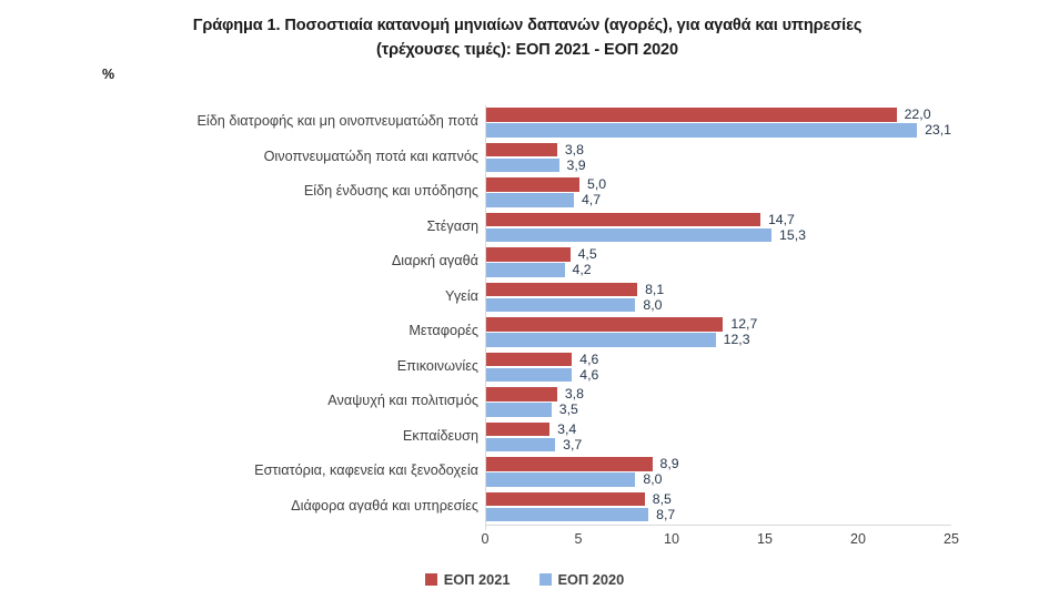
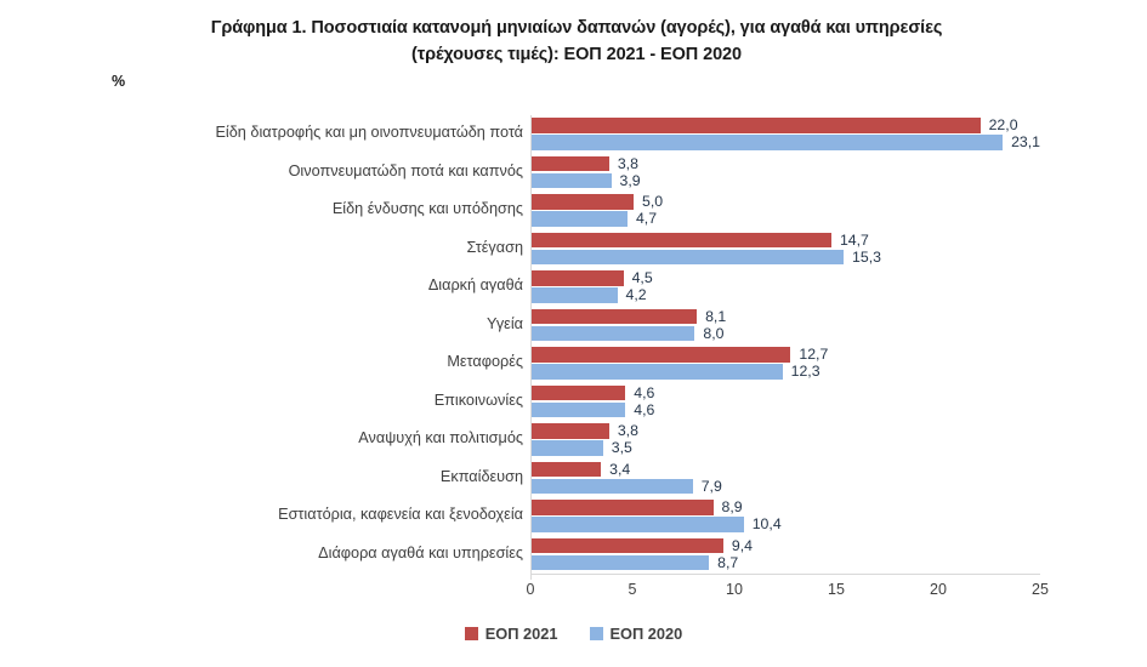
ΕΟΠ 2020/Εκπαίδευση: 3,7 -> 7,9
ΕΟΠ 2020/Εστιατόρια, καφενεία και ξενοδοχεία: 8,0 -> 10,4
ΕΟΠ 2021/Διάφορα αγαθά και υπηρεσίες: 8,5 -> 9,4
